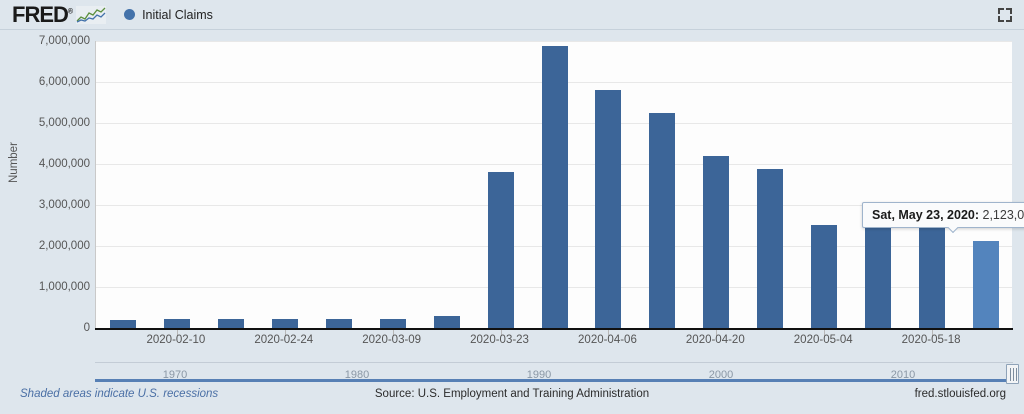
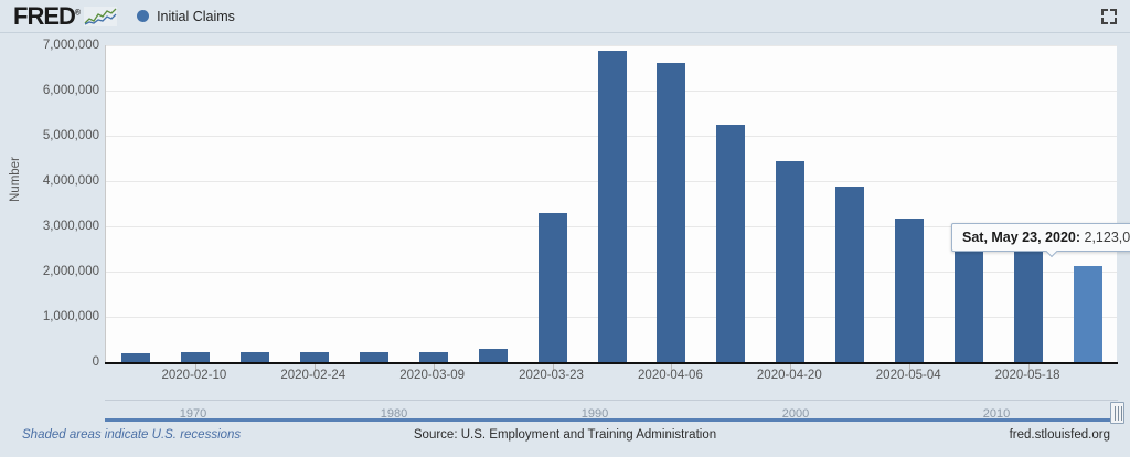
2020-03-23: 3800000 -> 3300000
2020-04-06: 5800000 -> 6600000
2020-04-20: 4200000 -> 4400000
2020-05-04: 2500000 -> 3200000
